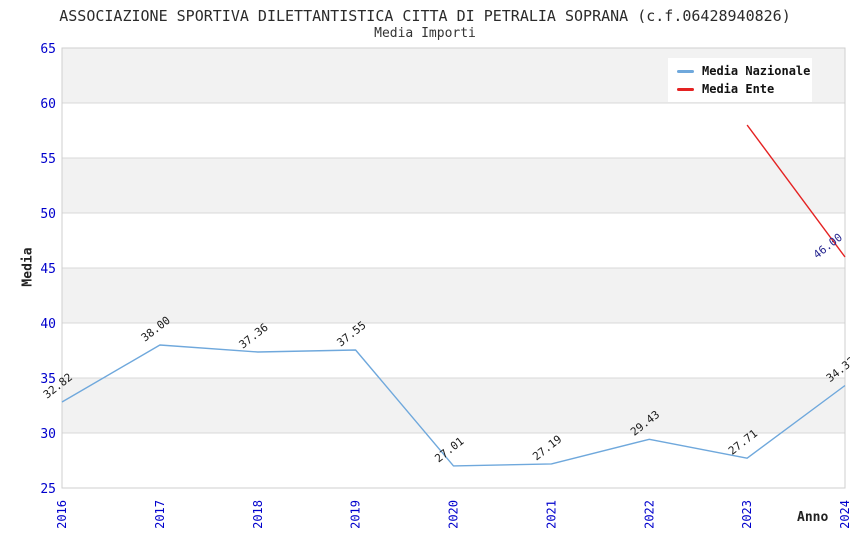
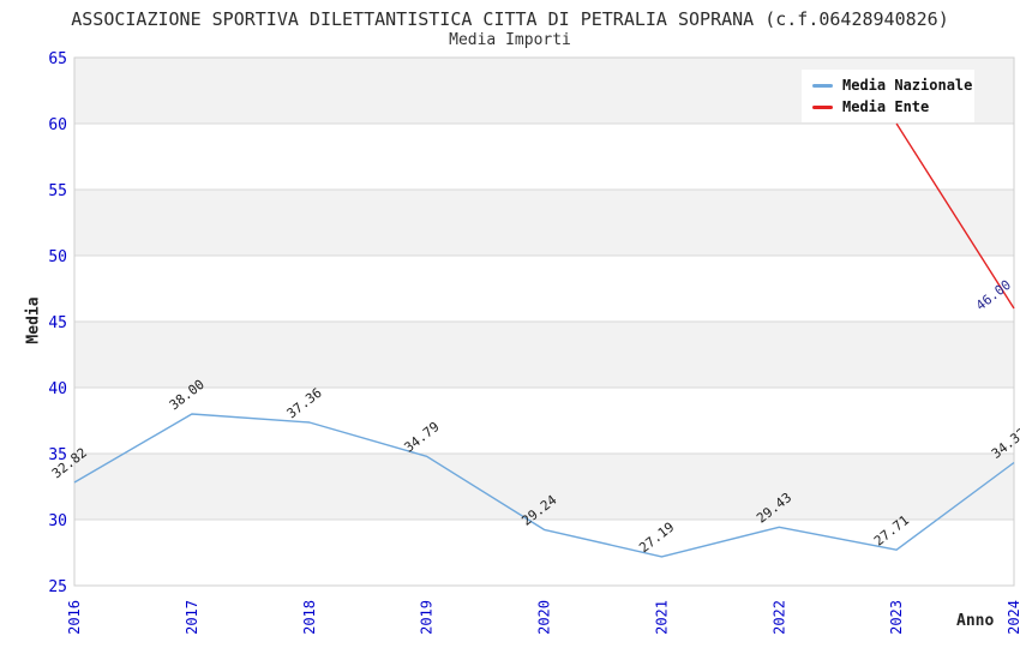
Media Nazionale/2019: 37.55 -> 34.79
Media Nazionale/2020: 27.01 -> 29.24
Media Ente/2023: 58 -> 60
